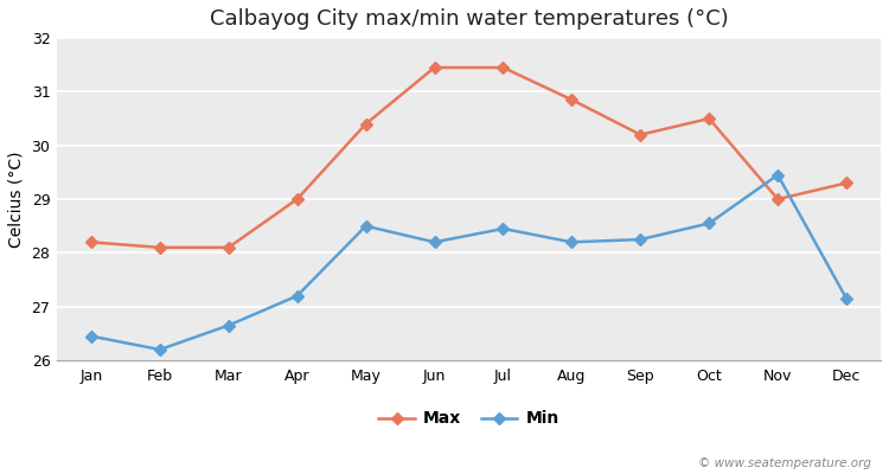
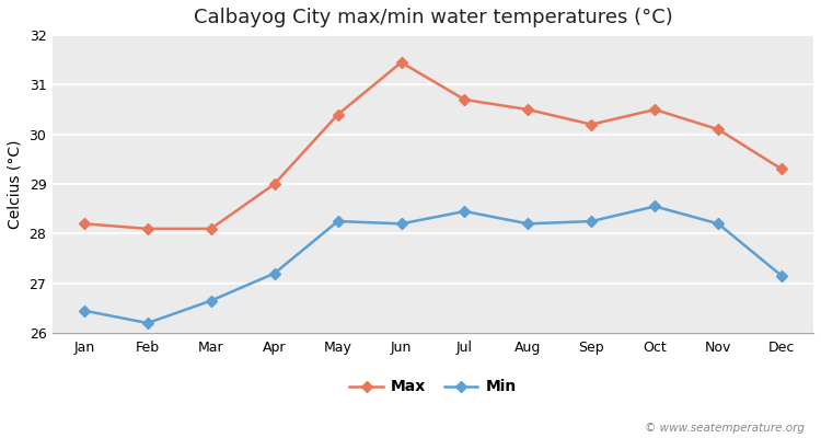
Min/May: 28.50 -> 28.25
Max/Jul: 31.45 -> 30.70
Max/Aug: 30.85 -> 30.50
Max/Nov: 29.00 -> 30.10
Min/Nov: 29.45 -> 28.20
